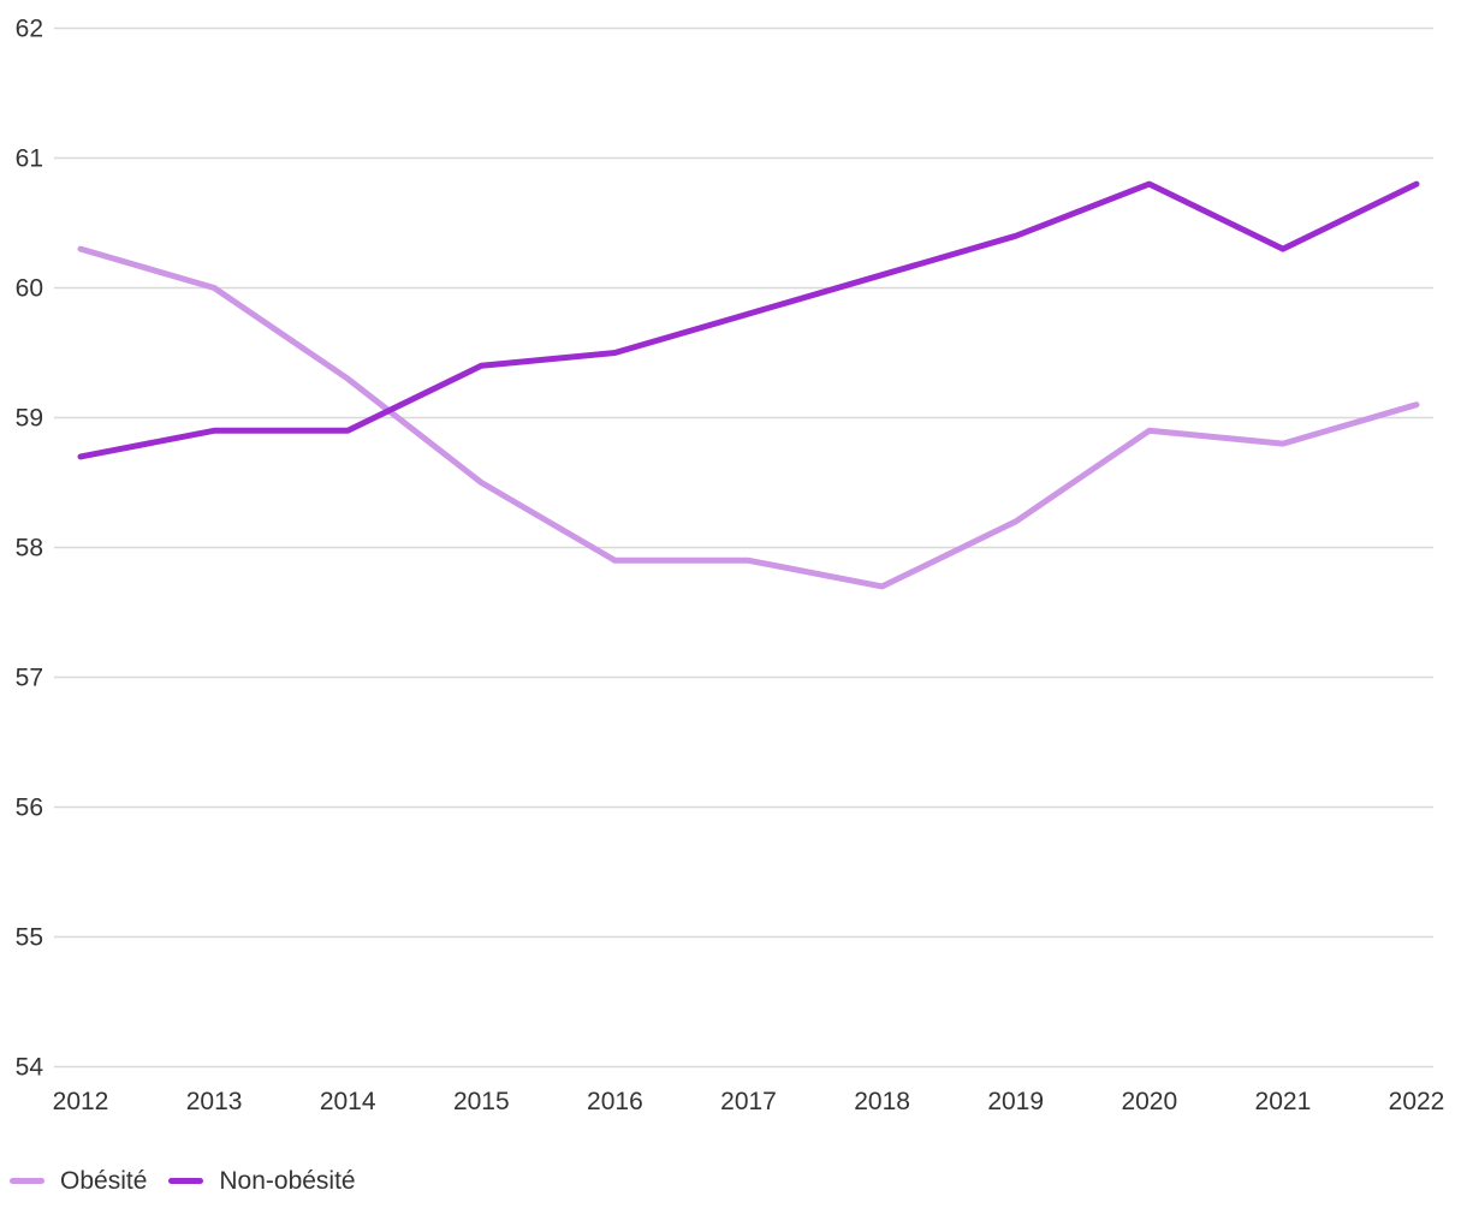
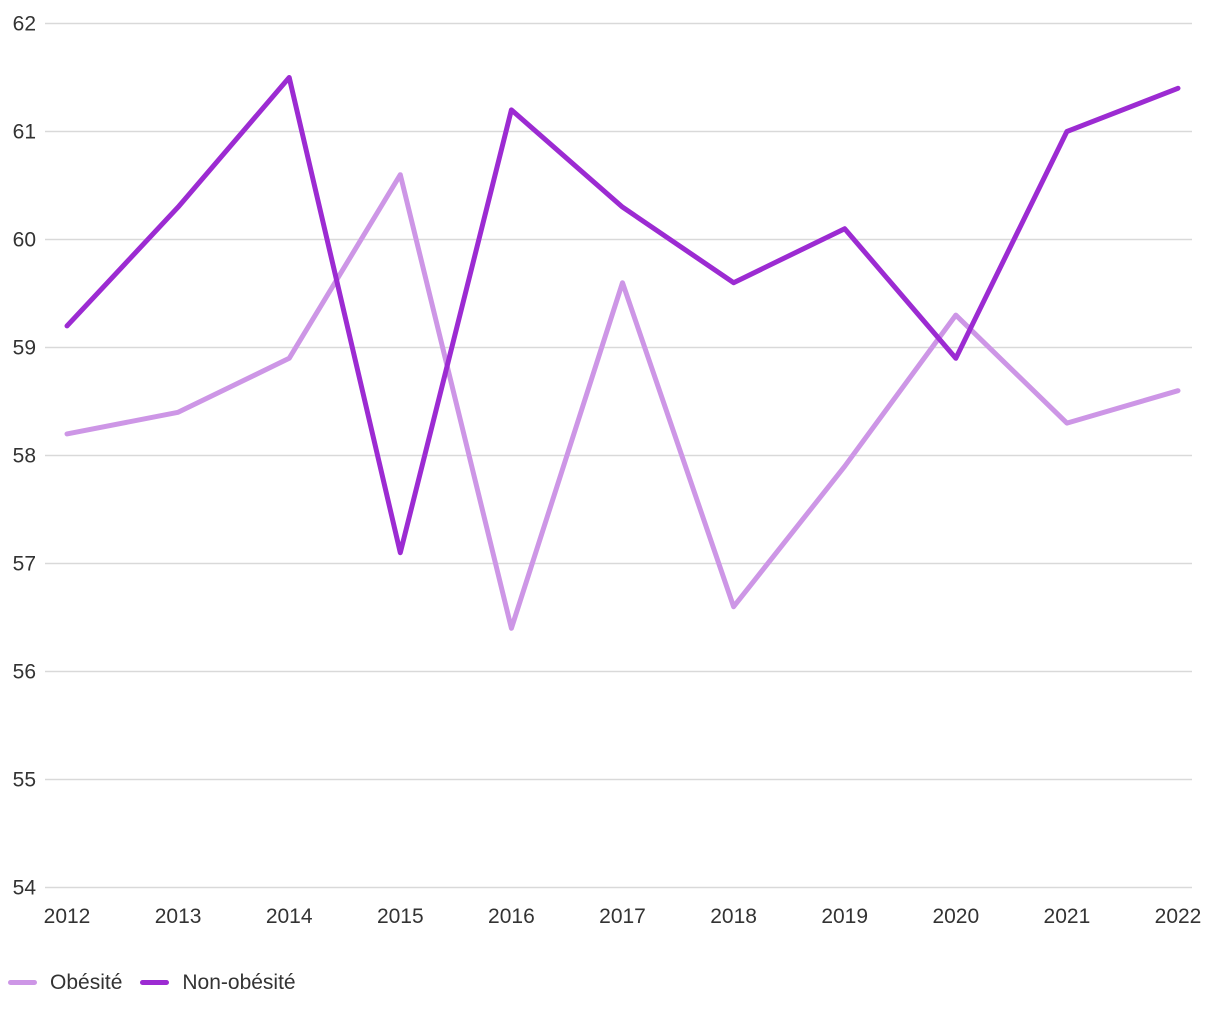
Obésité/2012: 60.3 -> 58.2
Non-obésité/2012: 58.7 -> 59.2
Obésité/2013: 60.0 -> 58.4
Non-obésité/2013: 58.9 -> 60.3
Obésité/2014: 59.3 -> 58.9
Non-obésité/2014: 58.9 -> 61.5
Obésité/2015: 58.5 -> 60.6
Non-obésité/2015: 59.4 -> 57.1
Obésité/2016: 57.9 -> 56.4
Non-obésité/2016: 59.5 -> 61.2
Obésité/2017: 57.9 -> 59.6
Non-obésité/2017: 59.8 -> 60.3
Obésité/2018: 57.7 -> 56.6
Non-obésité/2018: 60.1 -> 59.6
Obésité/2019: 58.2 -> 57.9
Non-obésité/2019: 60.4 -> 60.1
Obésité/2020: 58.9 -> 59.3
Non-obésité/2020: 60.8 -> 58.9
Obésité/2021: 58.8 -> 58.3
Non-obésité/2021: 60.3 -> 61.0
Obésité/2022: 59.1 -> 58.6
Non-obésité/2022: 60.8 -> 61.4
